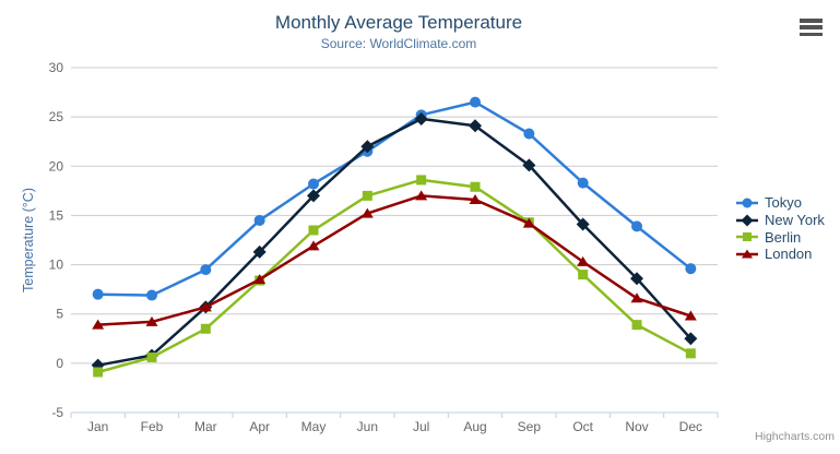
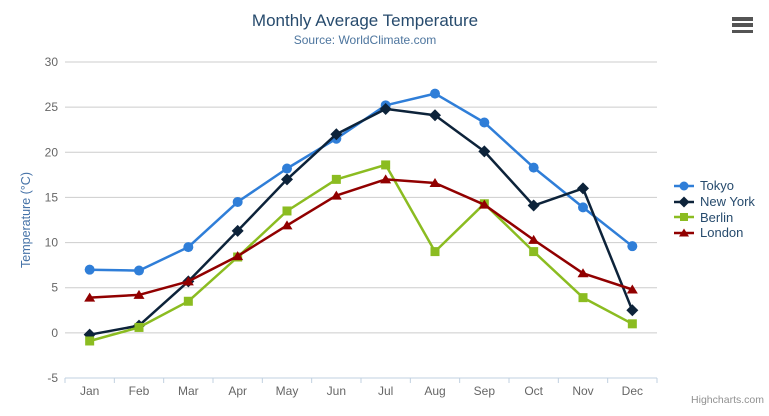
Berlin/Aug: 18 -> 9
New York/Nov: 9 -> 16
